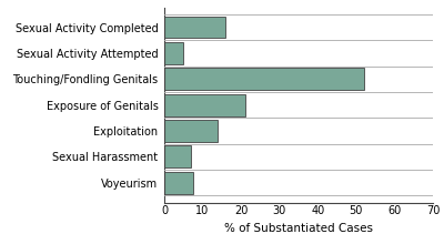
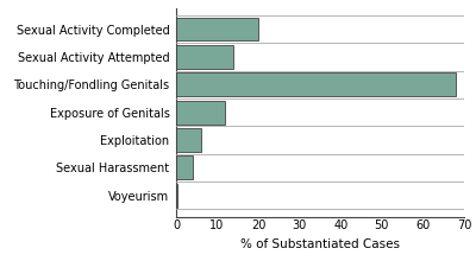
Sexual Activity Completed: 16.0 -> 20.0
Sexual Activity Attempted: 5.0 -> 14.0
Touching/Fondling Genitals: 52.0 -> 68.0
Exposure of Genitals: 21.0 -> 12.0
Exploitation: 14.0 -> 6.0
Sexual Harassment: 7.0 -> 4.0
Voyeurism: 7.5 -> 0.3
